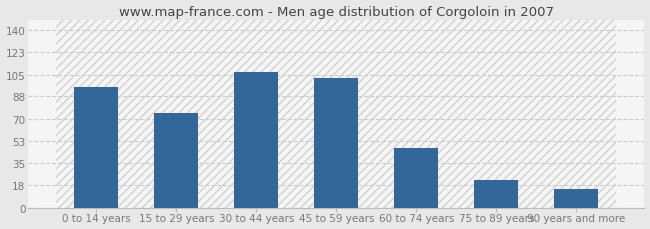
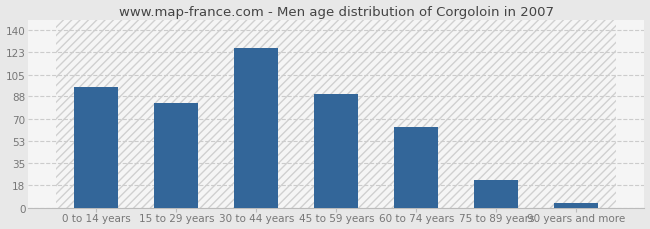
15 to 29 years: 75 -> 83
30 to 44 years: 107 -> 126
45 to 59 years: 102 -> 90
60 to 74 years: 47 -> 64
90 years and more: 15 -> 4
